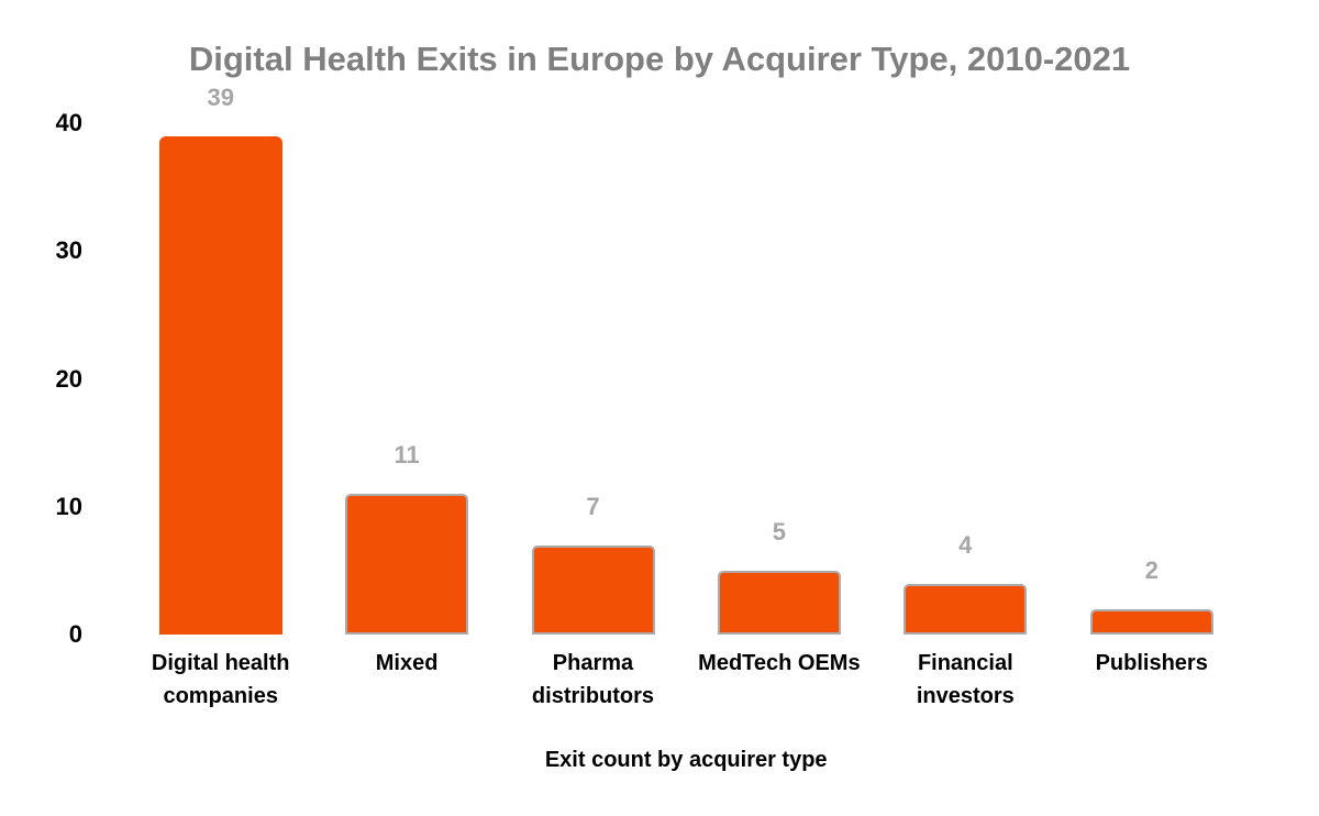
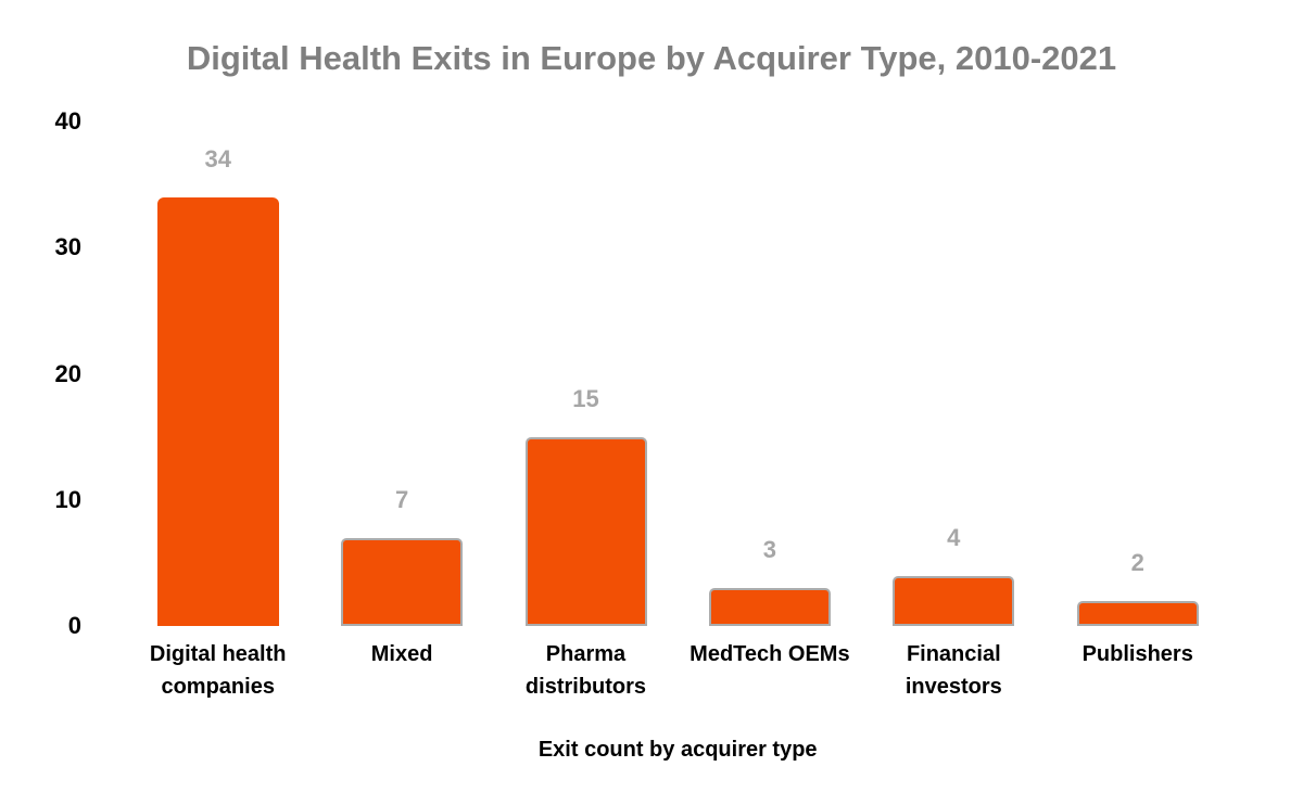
Digital health companies: 39 -> 34
Mixed: 11 -> 7
Pharma distributors: 7 -> 15
MedTech OEMs: 5 -> 3
